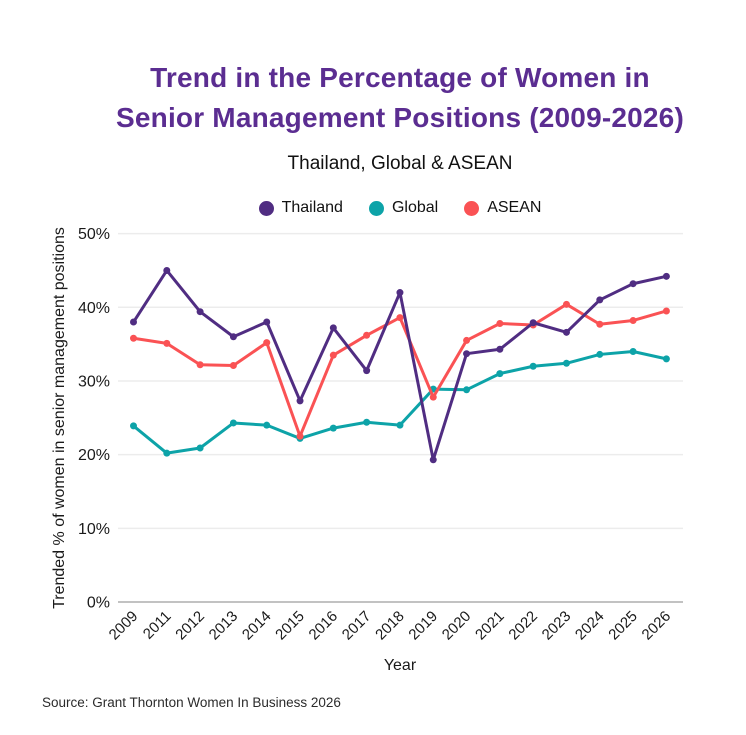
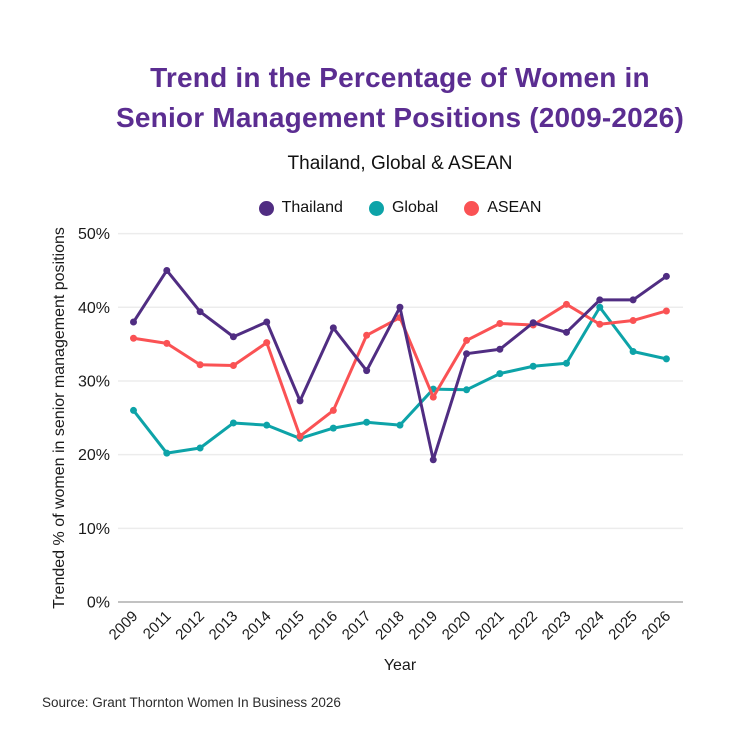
Global/2009: 24% -> 26%
ASEAN/2016: 34% -> 26%
Thailand/2018: 42% -> 40%
Global/2024: 34% -> 40%
Thailand/2025: 43% -> 41%
